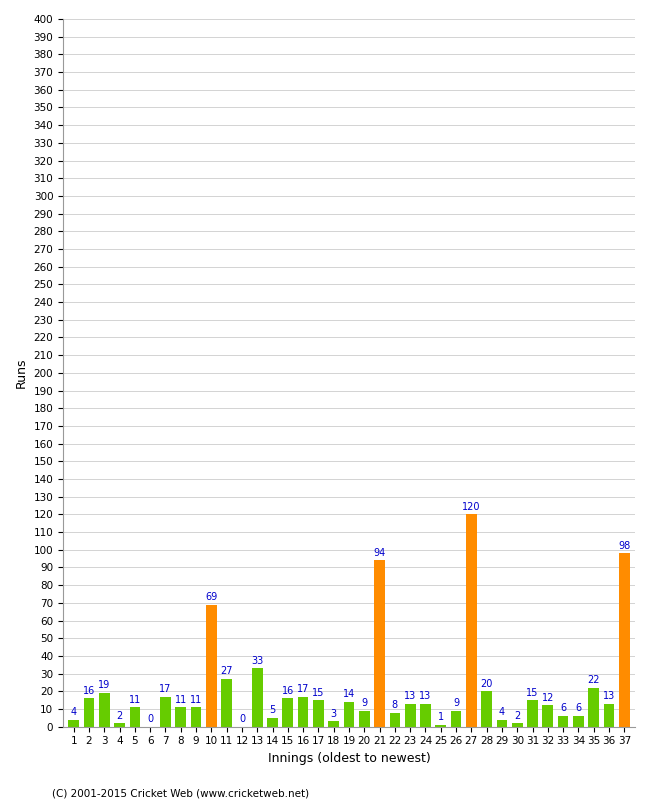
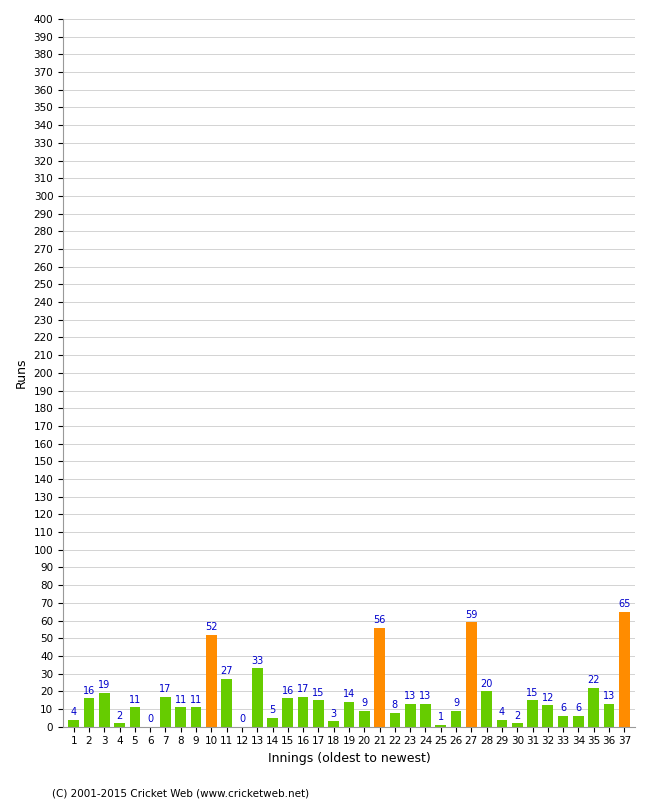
10: 69 -> 52
21: 94 -> 56
27: 120 -> 59
37: 98 -> 65
